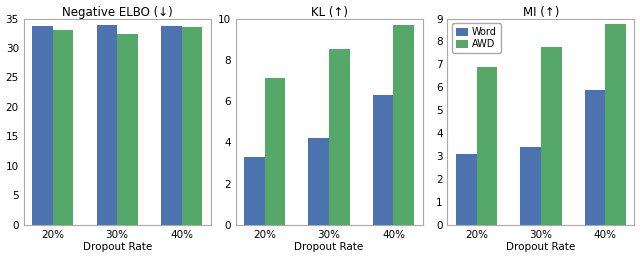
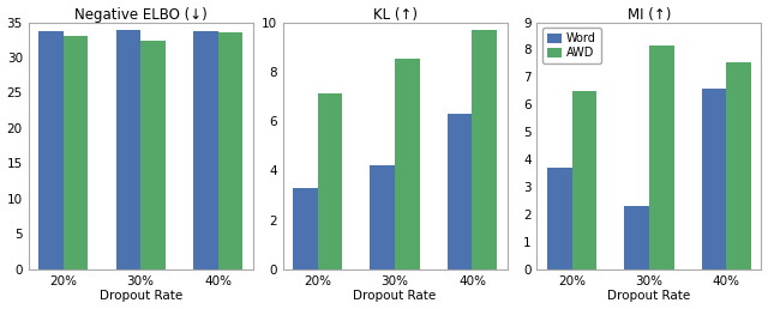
MI (↑)/Word/20%: 3.1 -> 3.7
MI (↑)/AWD/20%: 6.90 -> 6.50
MI (↑)/Word/30%: 3.4 -> 2.3
MI (↑)/AWD/30%: 7.75 -> 8.15
MI (↑)/Word/40%: 5.9 -> 6.6
MI (↑)/AWD/40%: 8.75 -> 7.55
